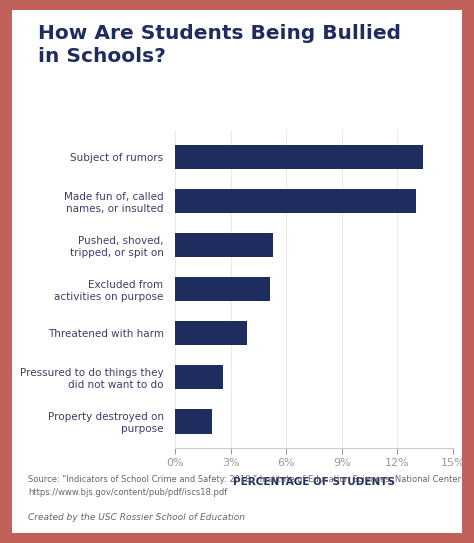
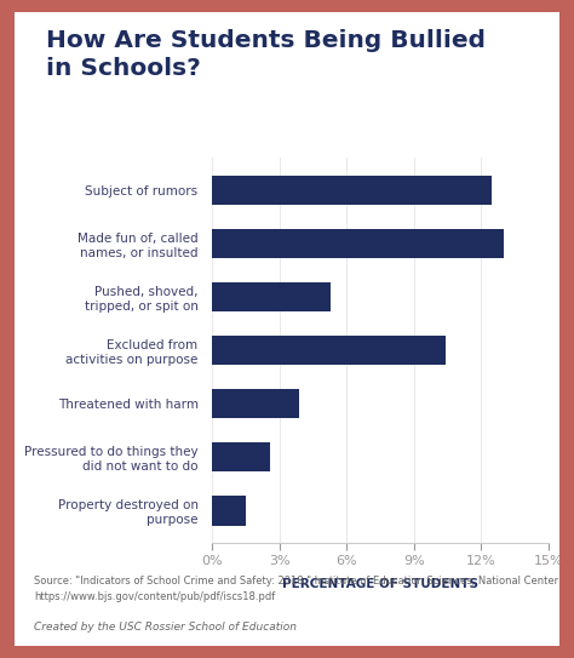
Subject of rumors: 13.4% -> 12.5%
Excluded from activities on purpose: 5.1% -> 10.4%
Property destroyed on purpose: 2.0% -> 1.5%
